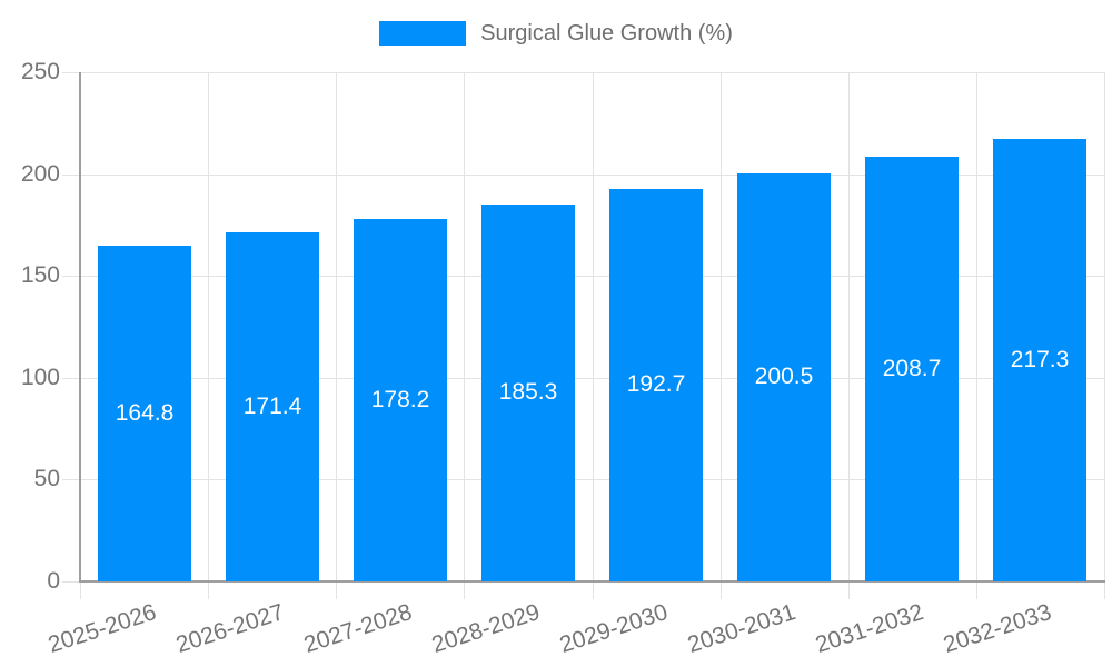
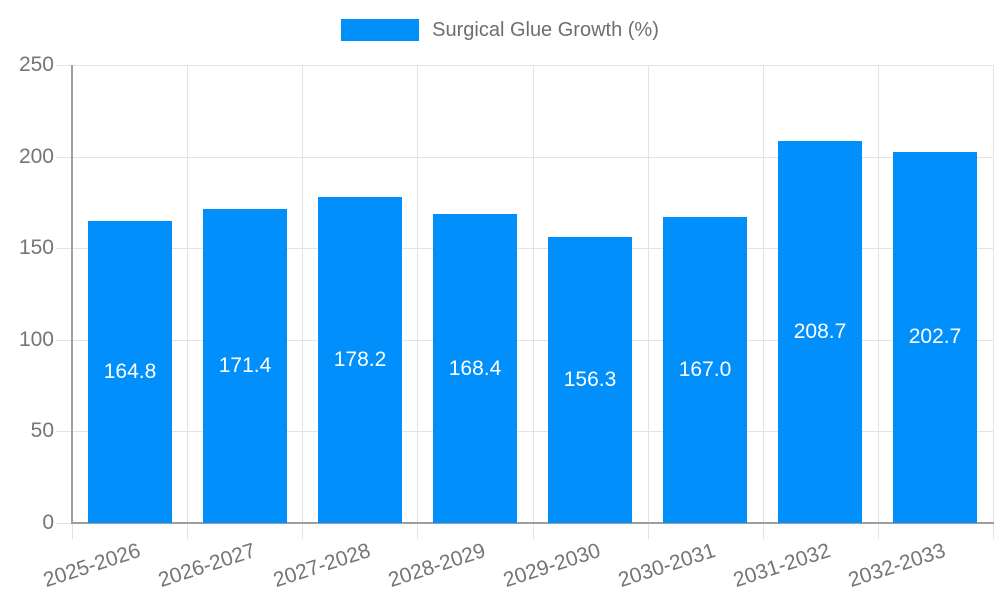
2028-2029: 185.3 -> 168.4
2029-2030: 192.7 -> 156.3
2030-2031: 200.5 -> 167.0
2032-2033: 217.3 -> 202.7
